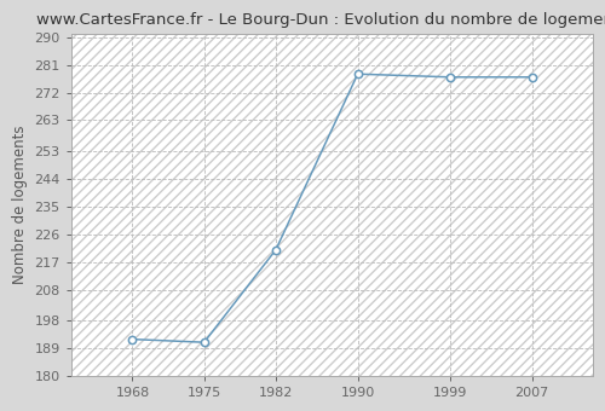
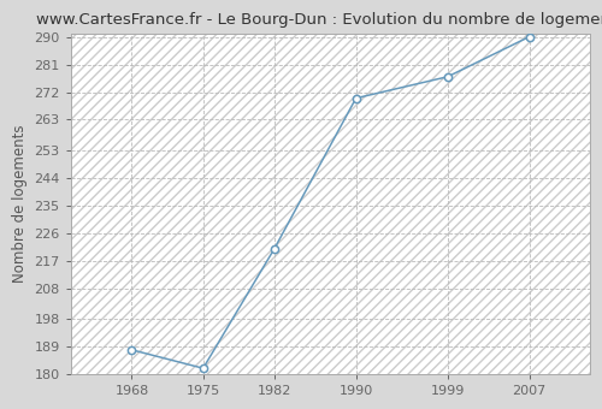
1968: 192 -> 188
1975: 191 -> 182
1990: 278 -> 270
2007: 277 -> 290
